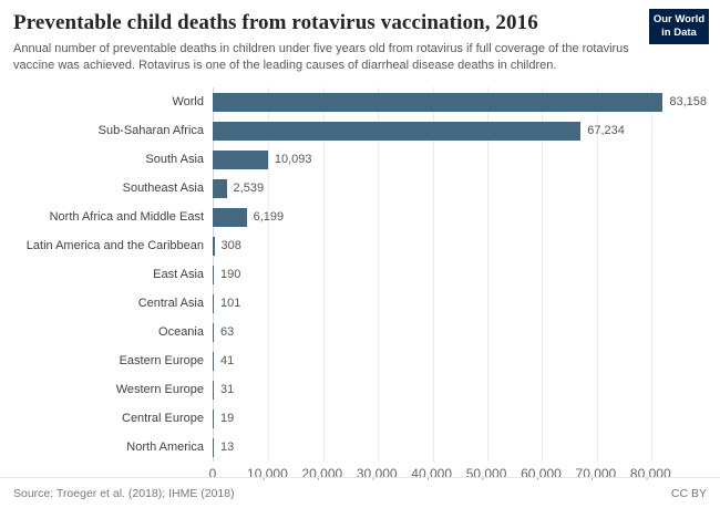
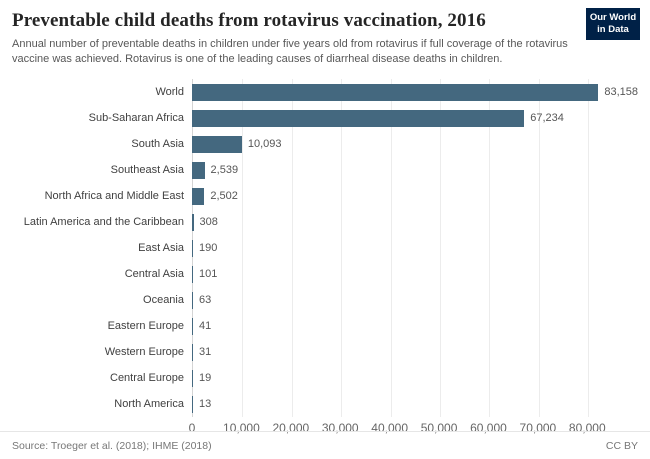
North Africa and Middle East: 6,199 -> 2,502
